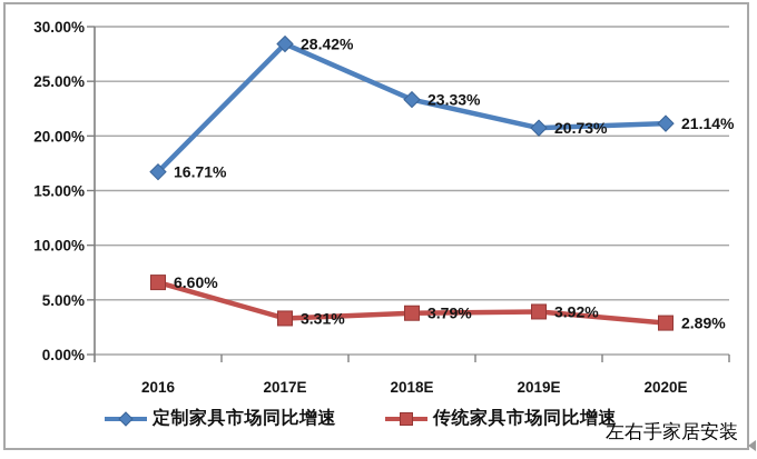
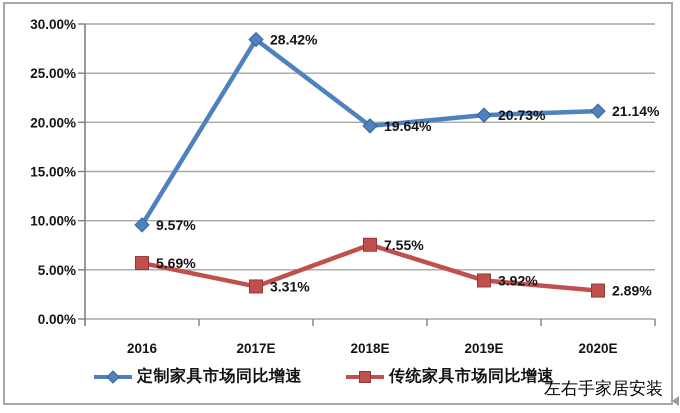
定制家具市场同比增速/2016: 16.71% -> 9.57%
传统家具市场同比增速/2016: 6.60% -> 5.69%
定制家具市场同比增速/2018E: 23.33% -> 19.64%
传统家具市场同比增速/2018E: 3.79% -> 7.55%
